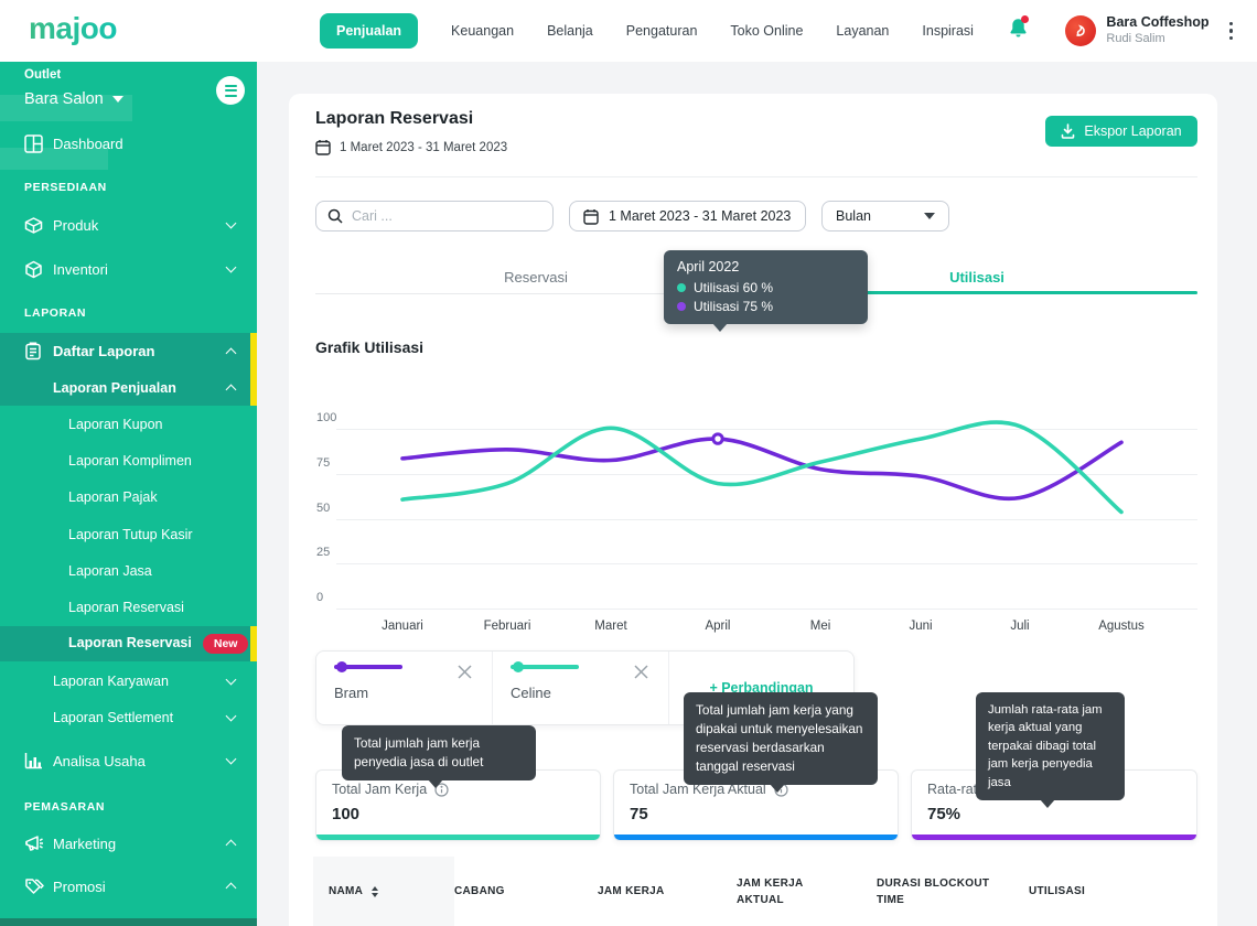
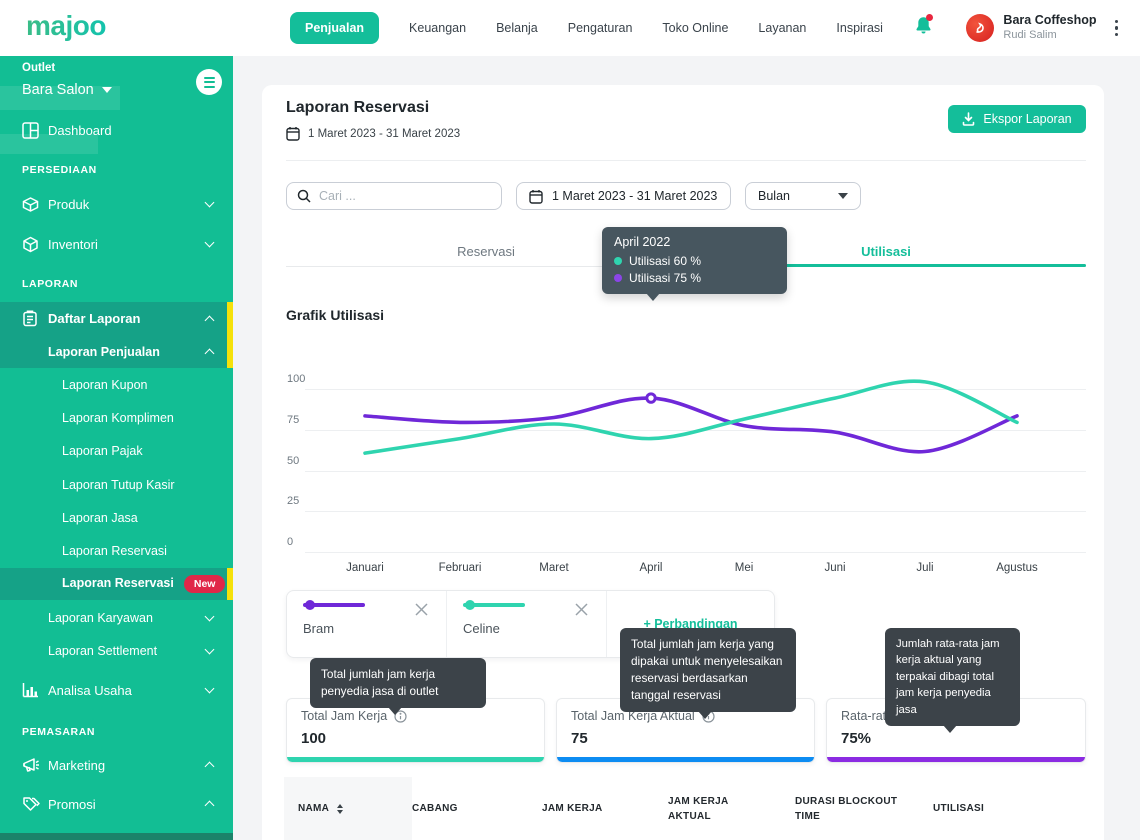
Bram/Februari: 81 -> 72
Celine/Maret: 93 -> 71
Celine/Juli: 94 -> 97
Bram/Agustus: 85 -> 76
Celine/Agustus: 46 -> 72
